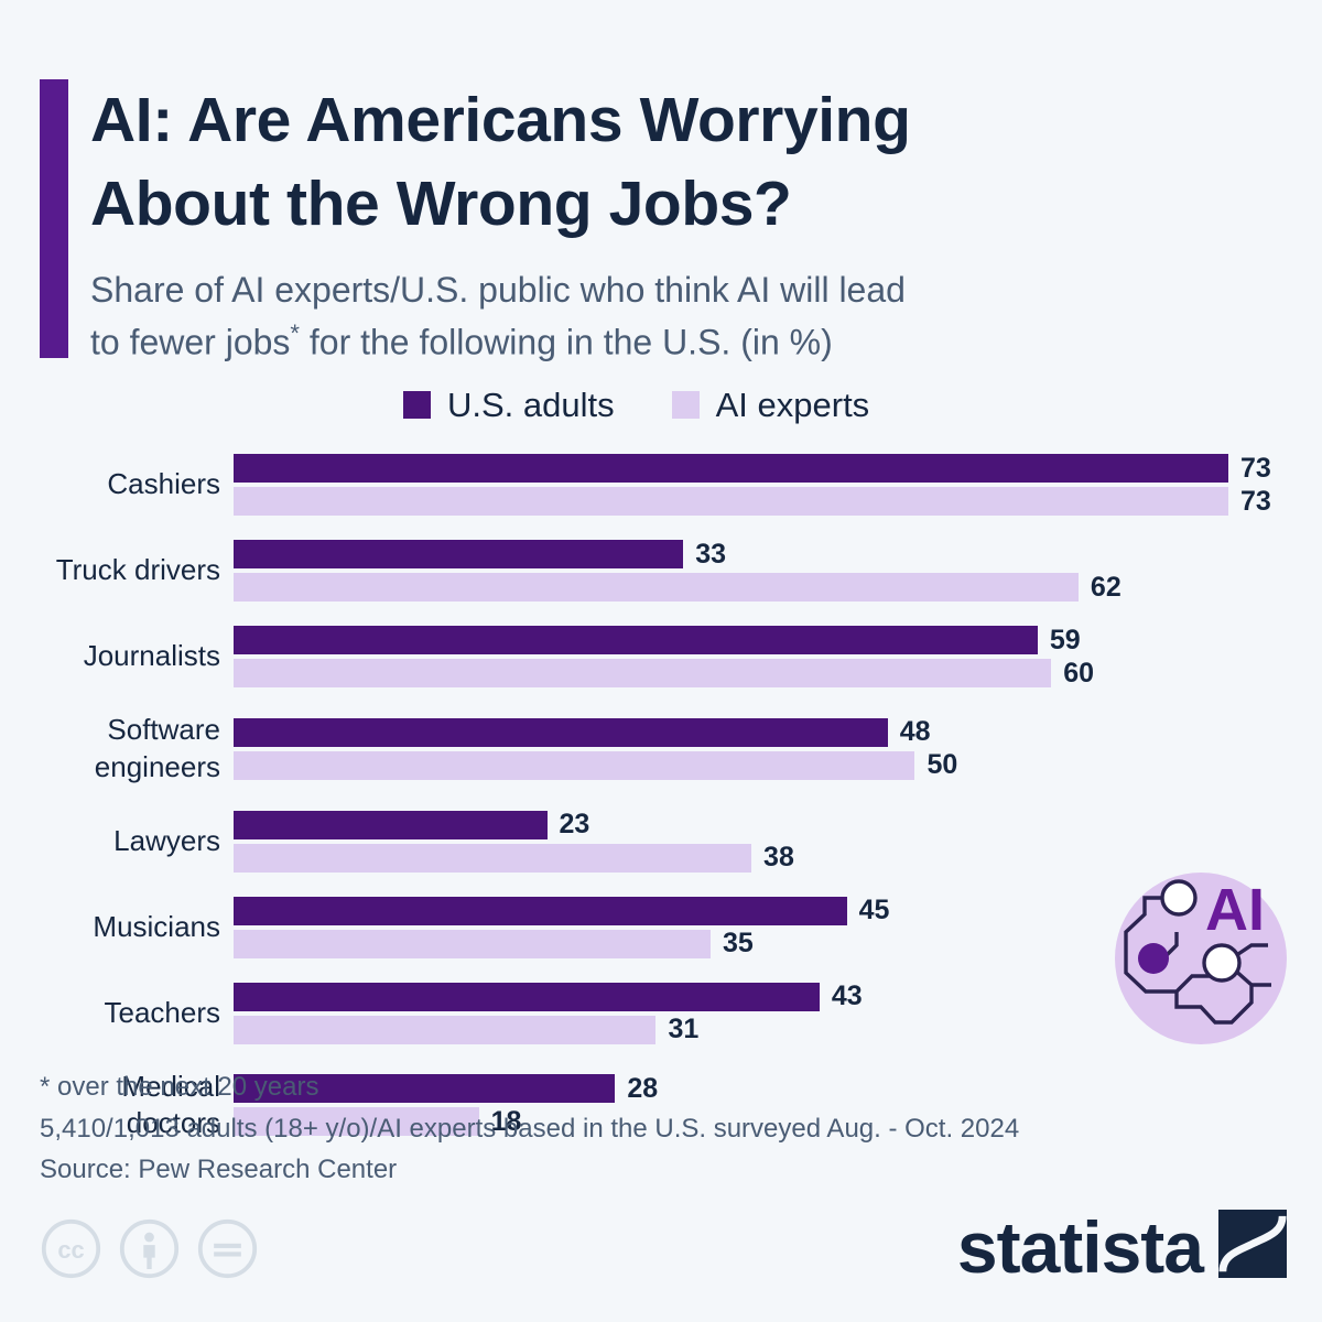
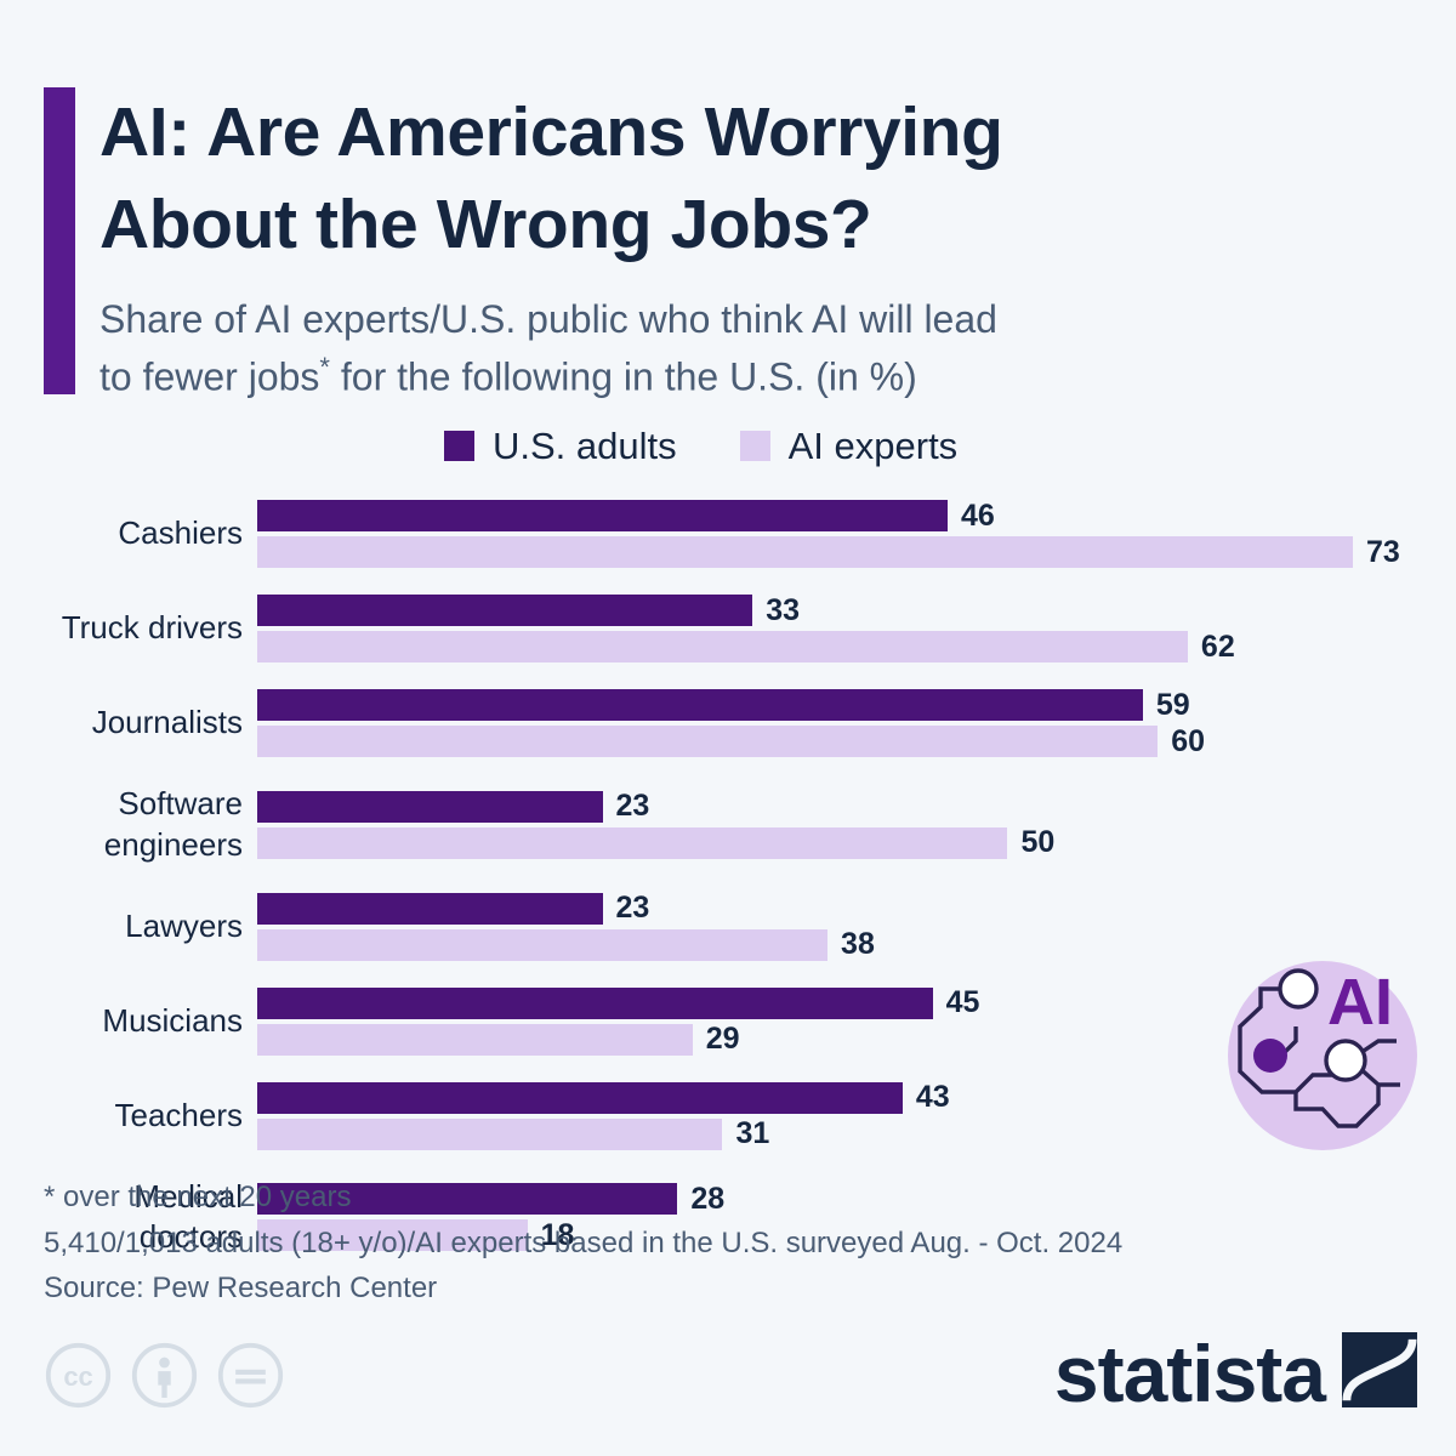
U.S. adults/Cashiers: 73 -> 46
U.S. adults/Software engineers: 48 -> 23
AI experts/Musicians: 35 -> 29
